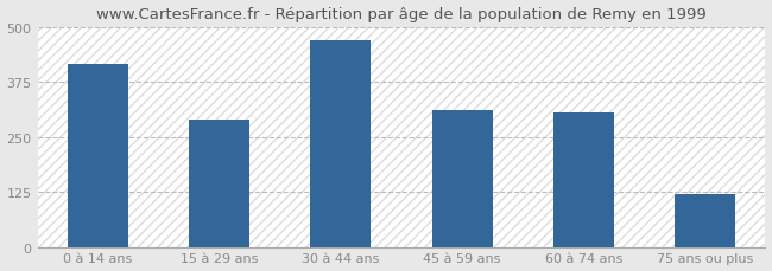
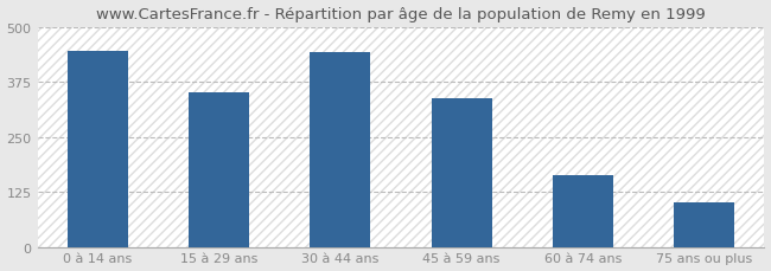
0 à 14 ans: 415 -> 445
15 à 29 ans: 290 -> 352
30 à 44 ans: 470 -> 443
45 à 59 ans: 310 -> 338
60 à 74 ans: 305 -> 162
75 ans ou plus: 120 -> 100
